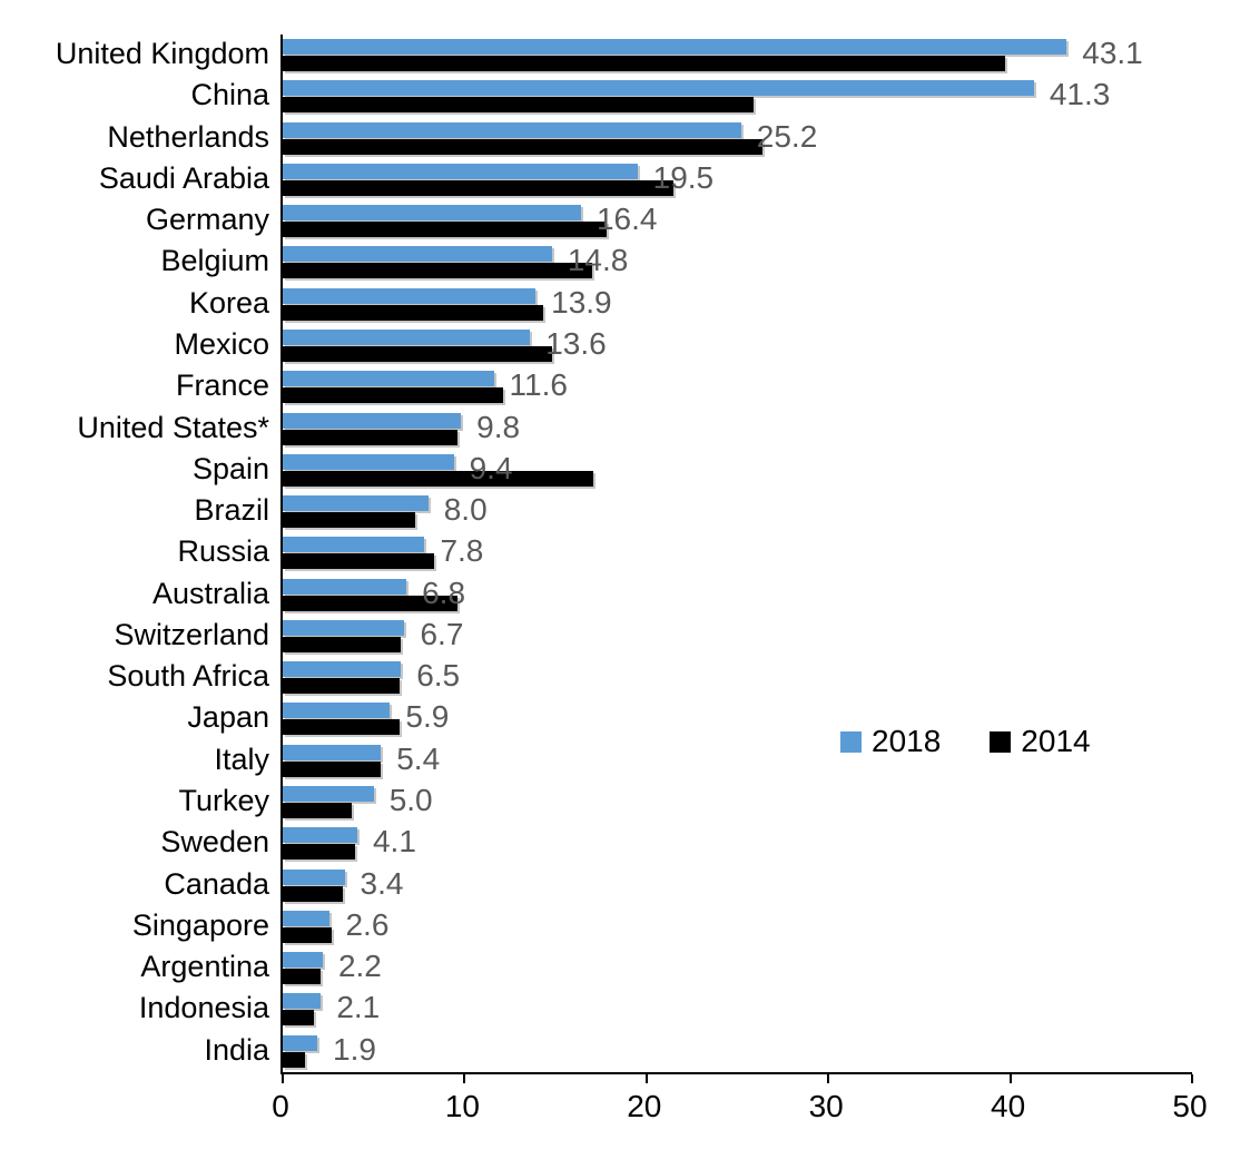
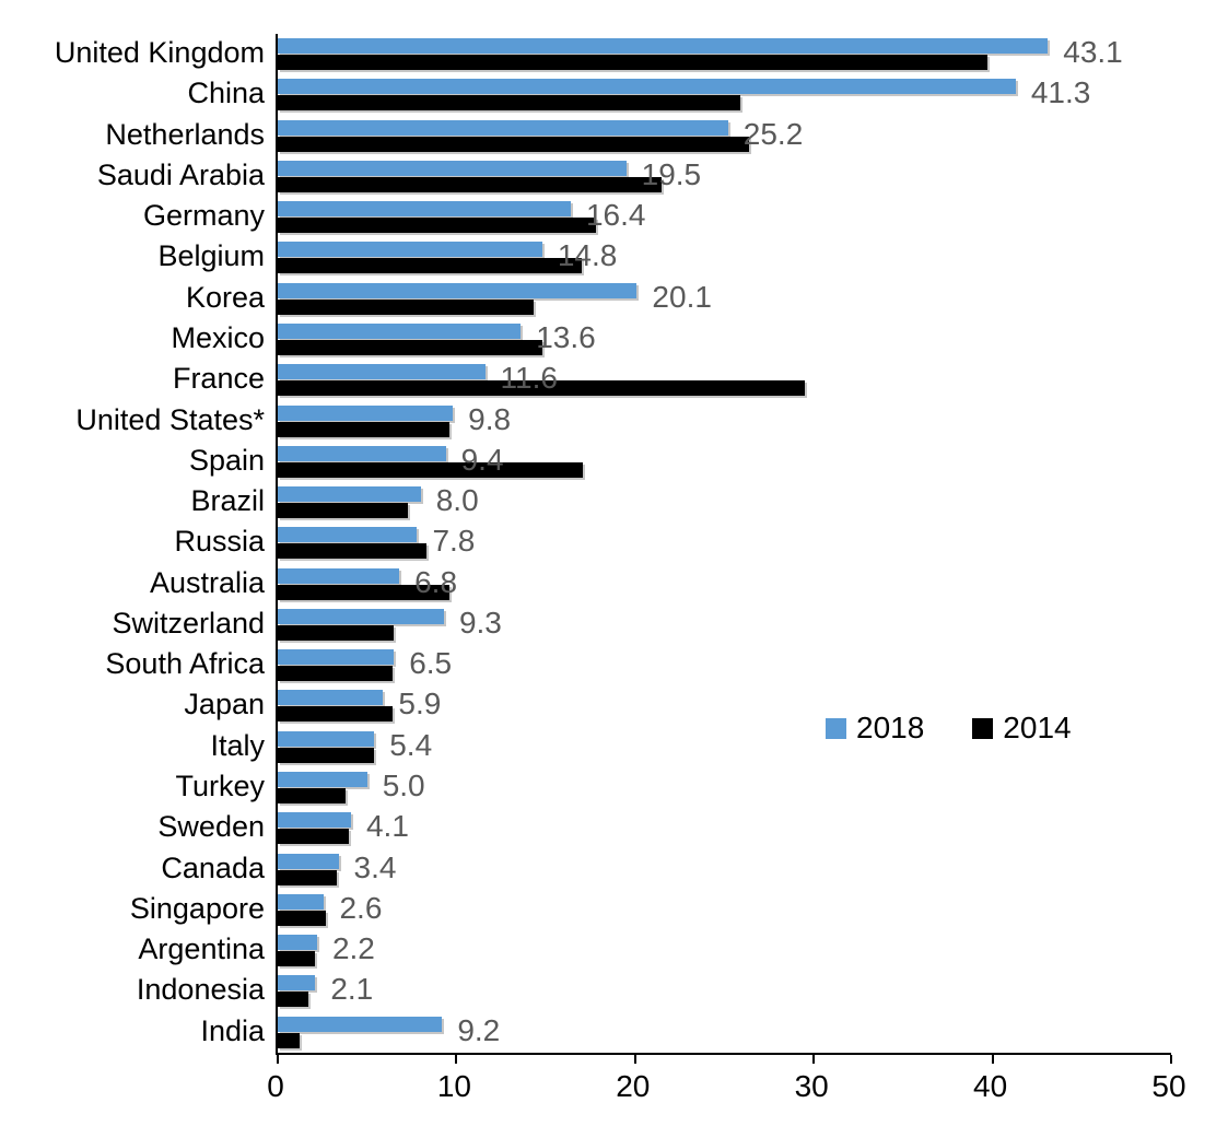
2018/Korea: 13.9 -> 20.1
2014/France: 12.1 -> 29.5
2018/Switzerland: 6.7 -> 9.3
2018/India: 1.9 -> 9.2
